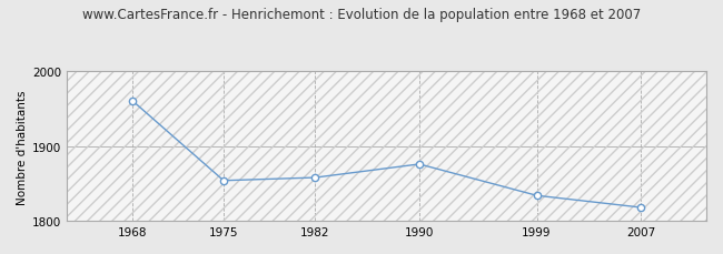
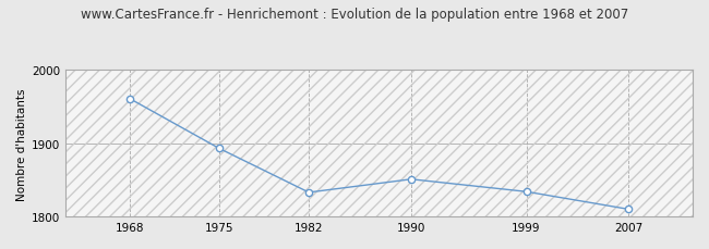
1975: 1854 -> 1893
1982: 1858 -> 1833
1990: 1876 -> 1851
2007: 1818 -> 1810
